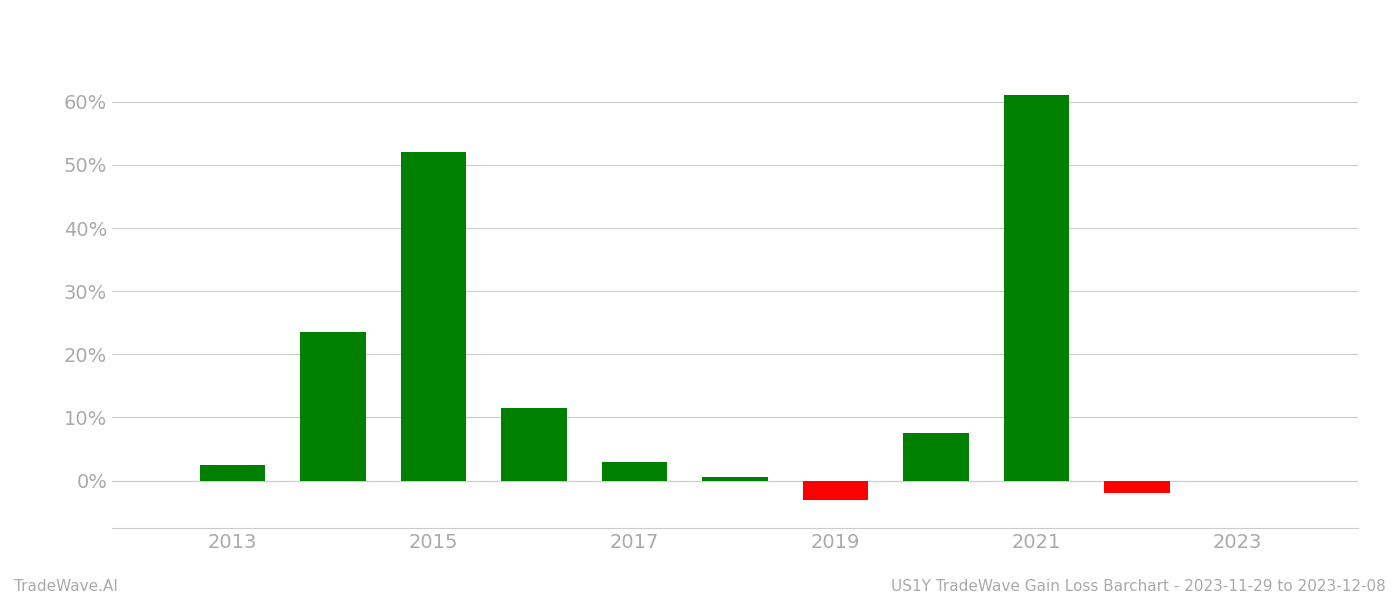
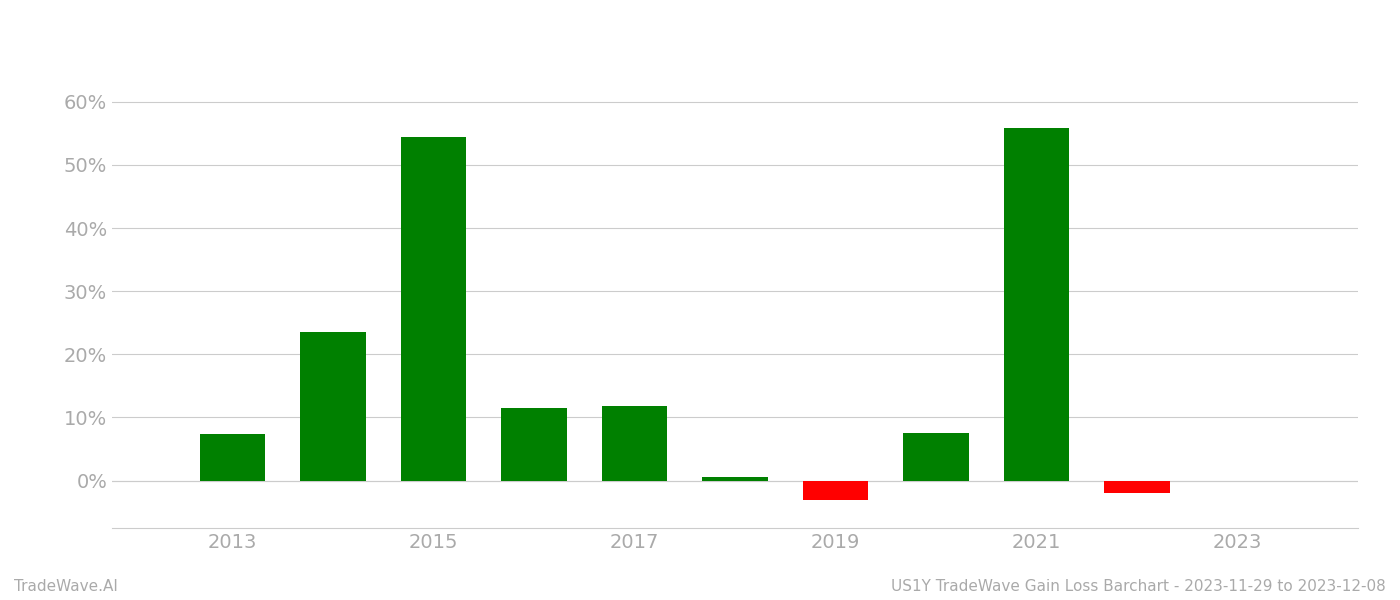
2013: 2.5% -> 7.4%
2015: 52.0% -> 54.4%
2017: 3.0% -> 11.8%
2021: 61.0% -> 55.8%
